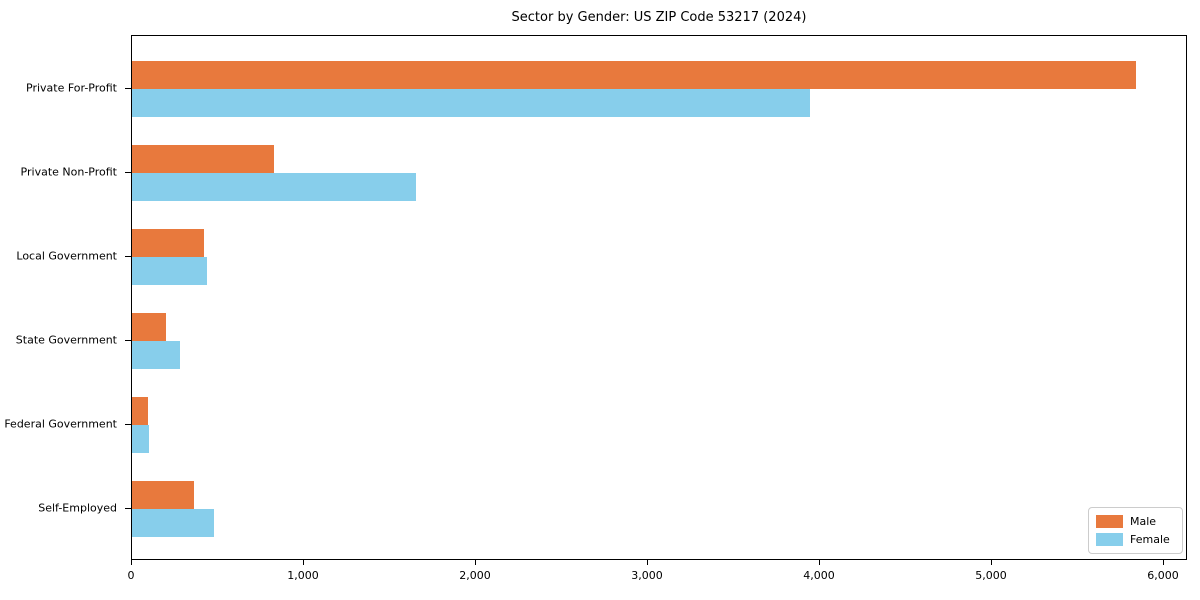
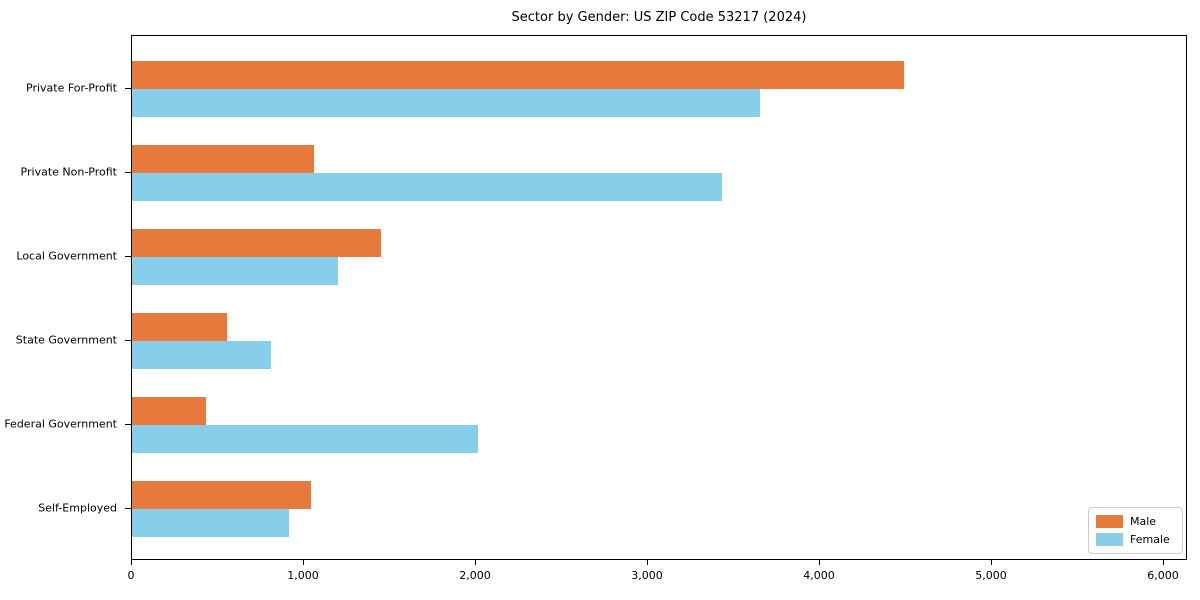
Male/Private For-Profit: 5840 -> 4490
Female/Private For-Profit: 3940 -> 3650
Male/Private Non-Profit: 820 -> 1060
Female/Private Non-Profit: 1650 -> 3430
Male/Local Government: 420 -> 1450
Female/Local Government: 440 -> 1200
Male/State Government: 200 -> 550
Female/State Government: 280 -> 810
Male/Federal Government: 100 -> 430
Female/Federal Government: 100 -> 2010
Male/Self-Employed: 360 -> 1040
Female/Self-Employed: 480 -> 910
